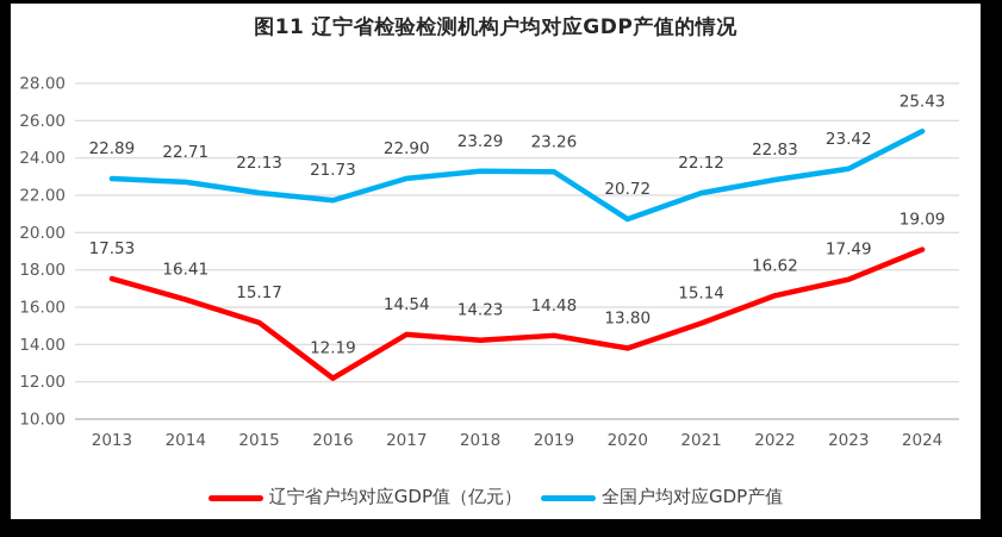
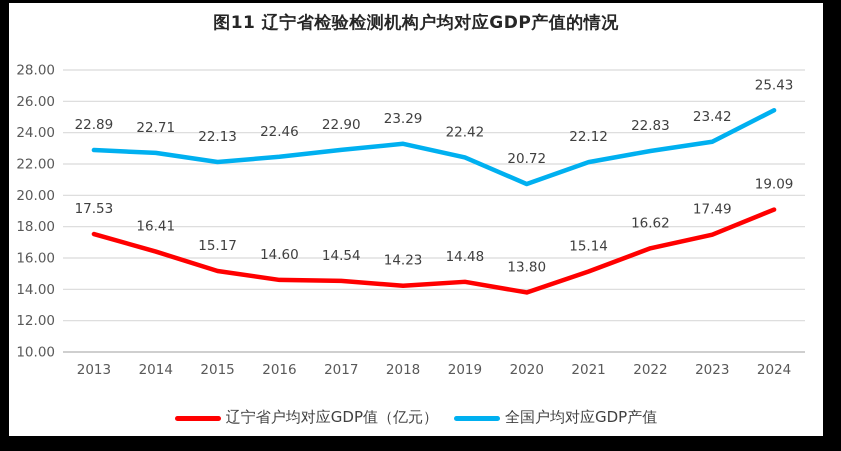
辽宁省户均对应GDP值（亿元）/2016: 12.19 -> 14.60
全国户均对应GDP产值/2016: 21.73 -> 22.46
全国户均对应GDP产值/2019: 23.26 -> 22.42
